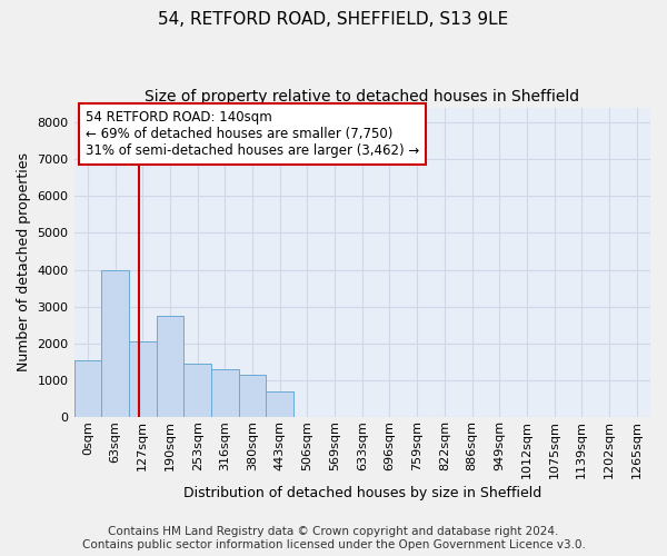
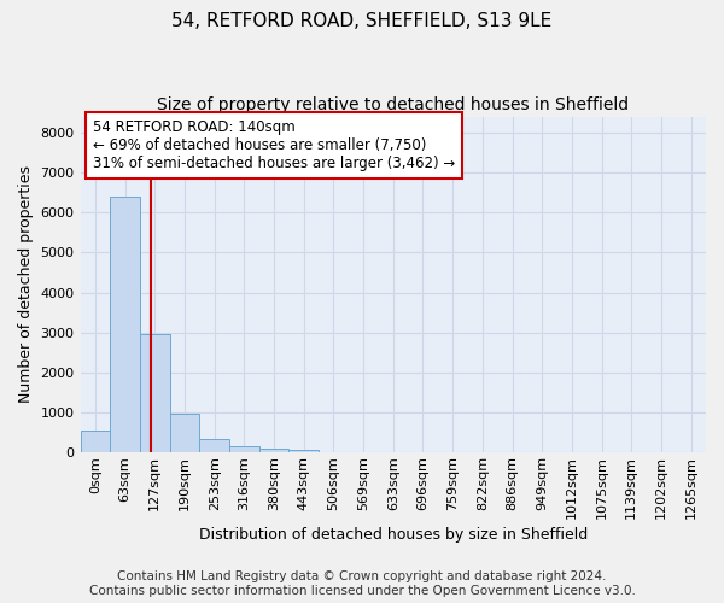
0sqm: 1550 -> 550
63sqm: 4000 -> 6400
127sqm: 2050 -> 2950
190sqm: 2750 -> 970
253sqm: 1450 -> 340
316sqm: 1300 -> 160
380sqm: 1150 -> 100
443sqm: 700 -> 60
